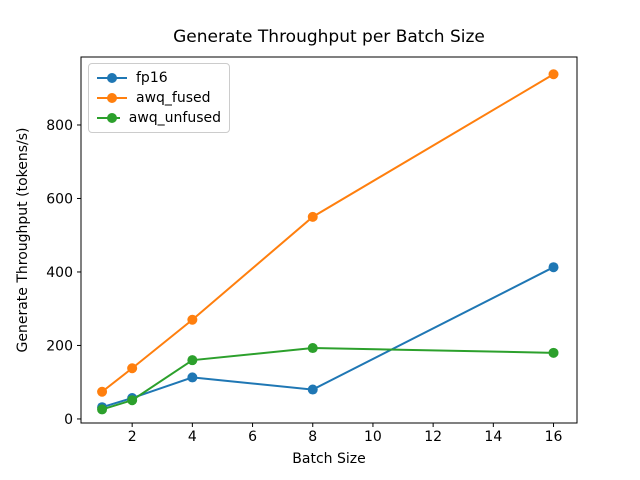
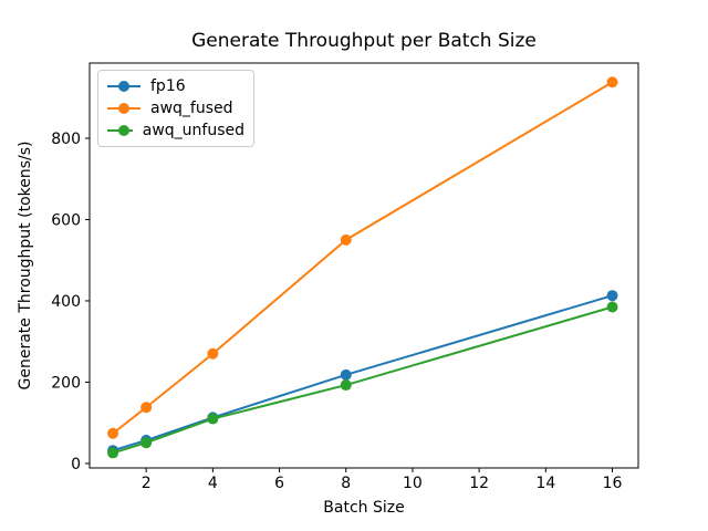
awq_unfused/4: 160 -> 110
fp16/8: 80 -> 220
awq_unfused/16: 180 -> 380
